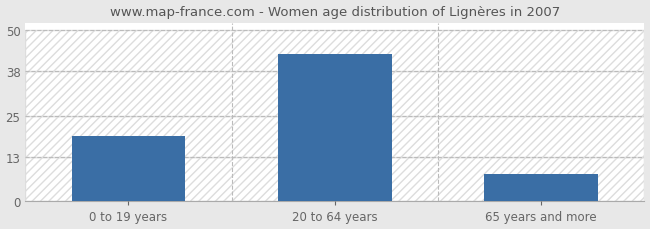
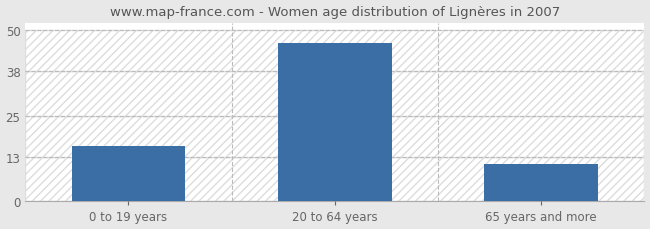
0 to 19 years: 19 -> 16
20 to 64 years: 43 -> 46
65 years and more: 8 -> 11
